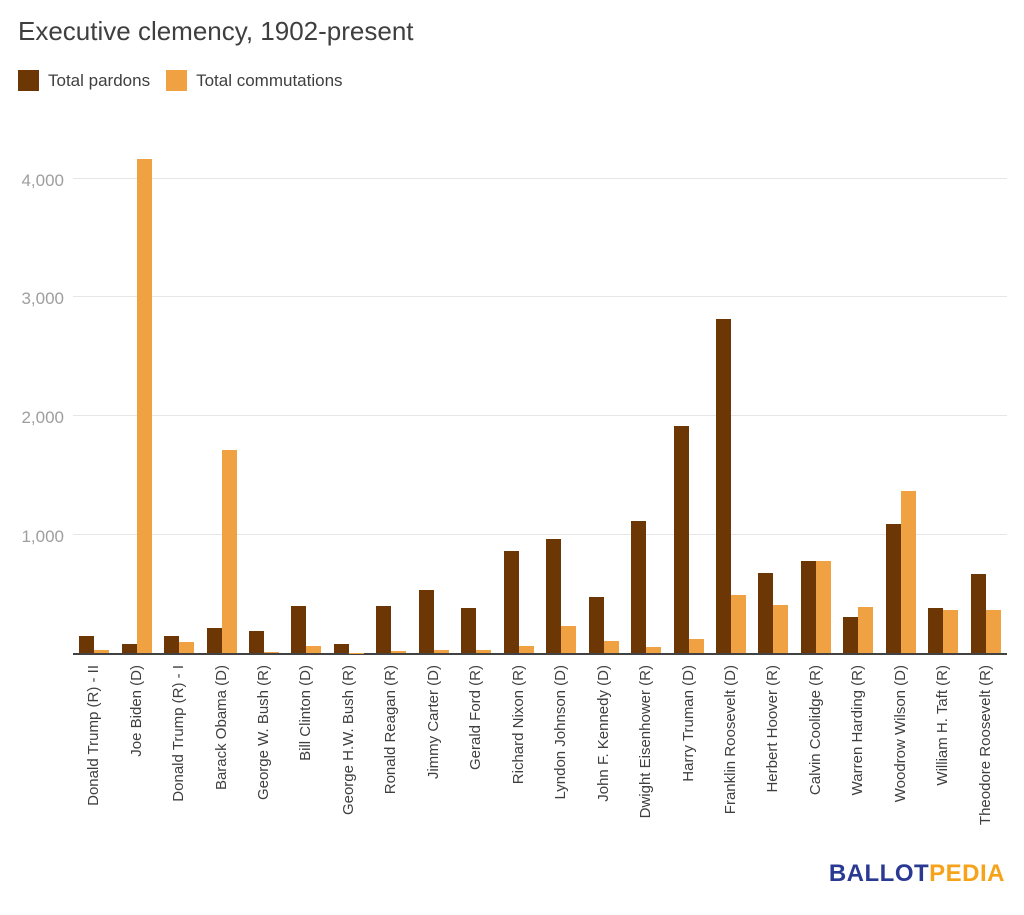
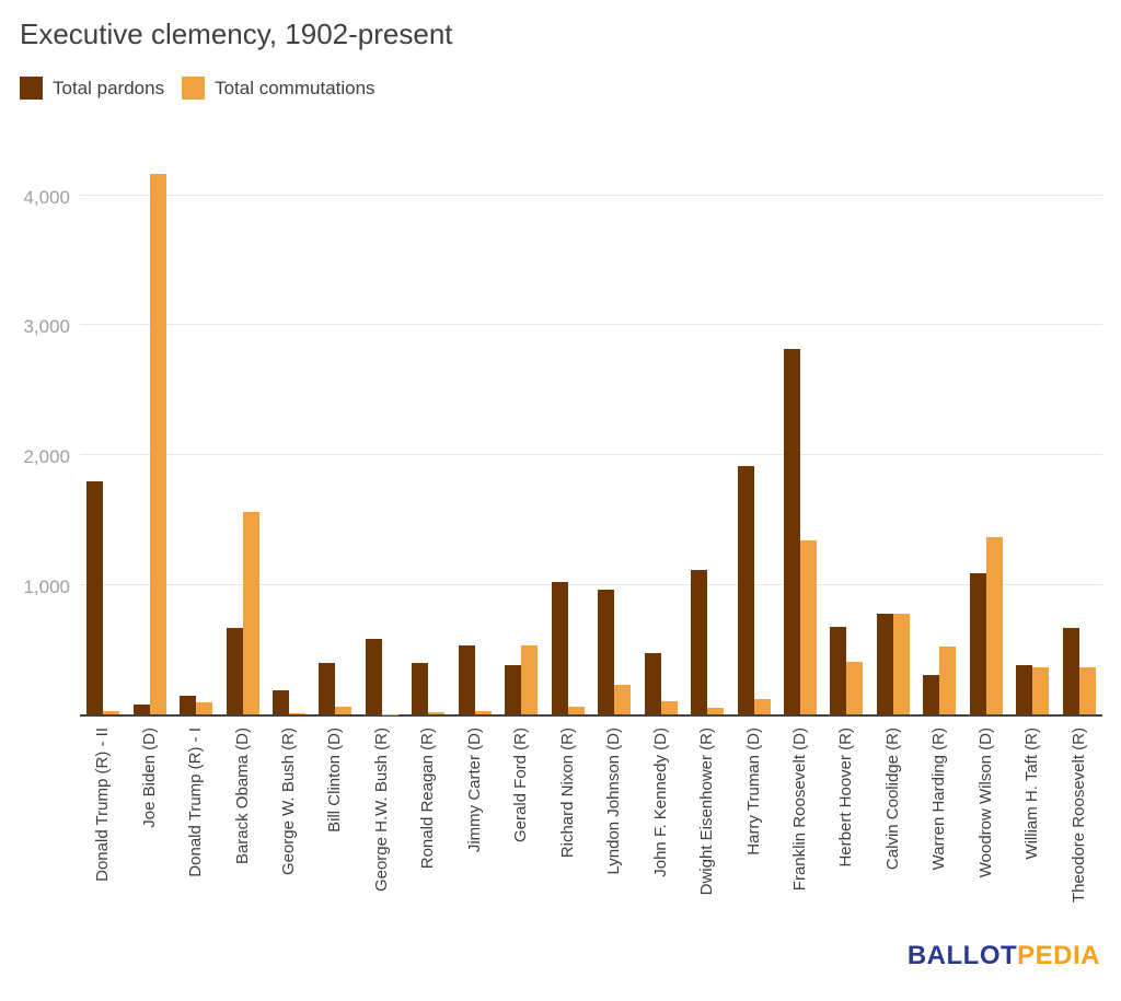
Total pardons/Donald Trump (R) - II: 140 -> 1800
Total pardons/Barack Obama (D): 210 -> 670
Total commutations/Barack Obama (D): 1720 -> 1560
Total pardons/George H.W. Bush (R): 70 -> 580
Total commutations/Gerald Ford (R): 20 -> 530
Total pardons/Richard Nixon (R): 860 -> 1020
Total commutations/Franklin Roosevelt (D): 490 -> 1340
Total commutations/Warren Harding (R): 390 -> 520
